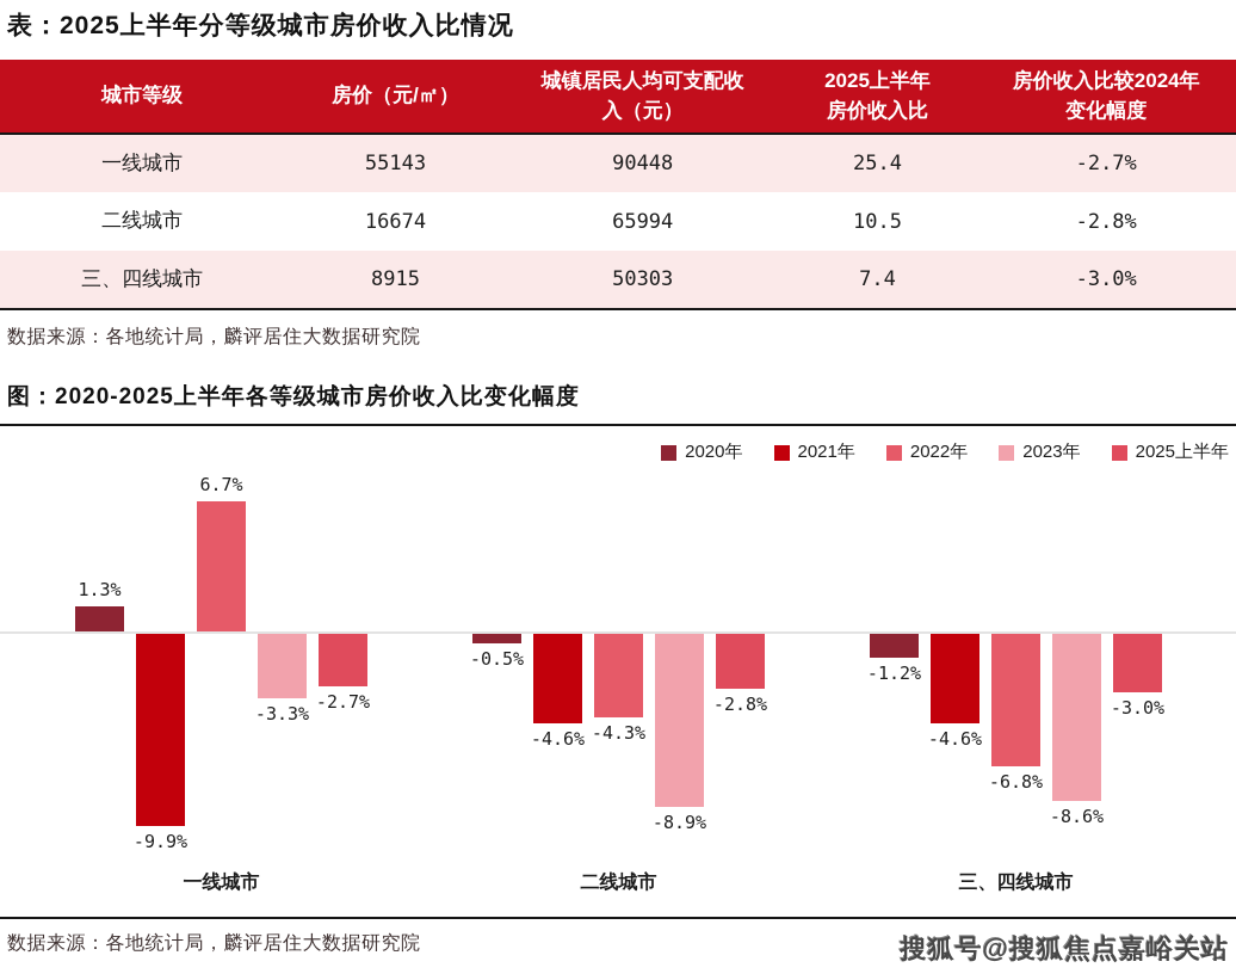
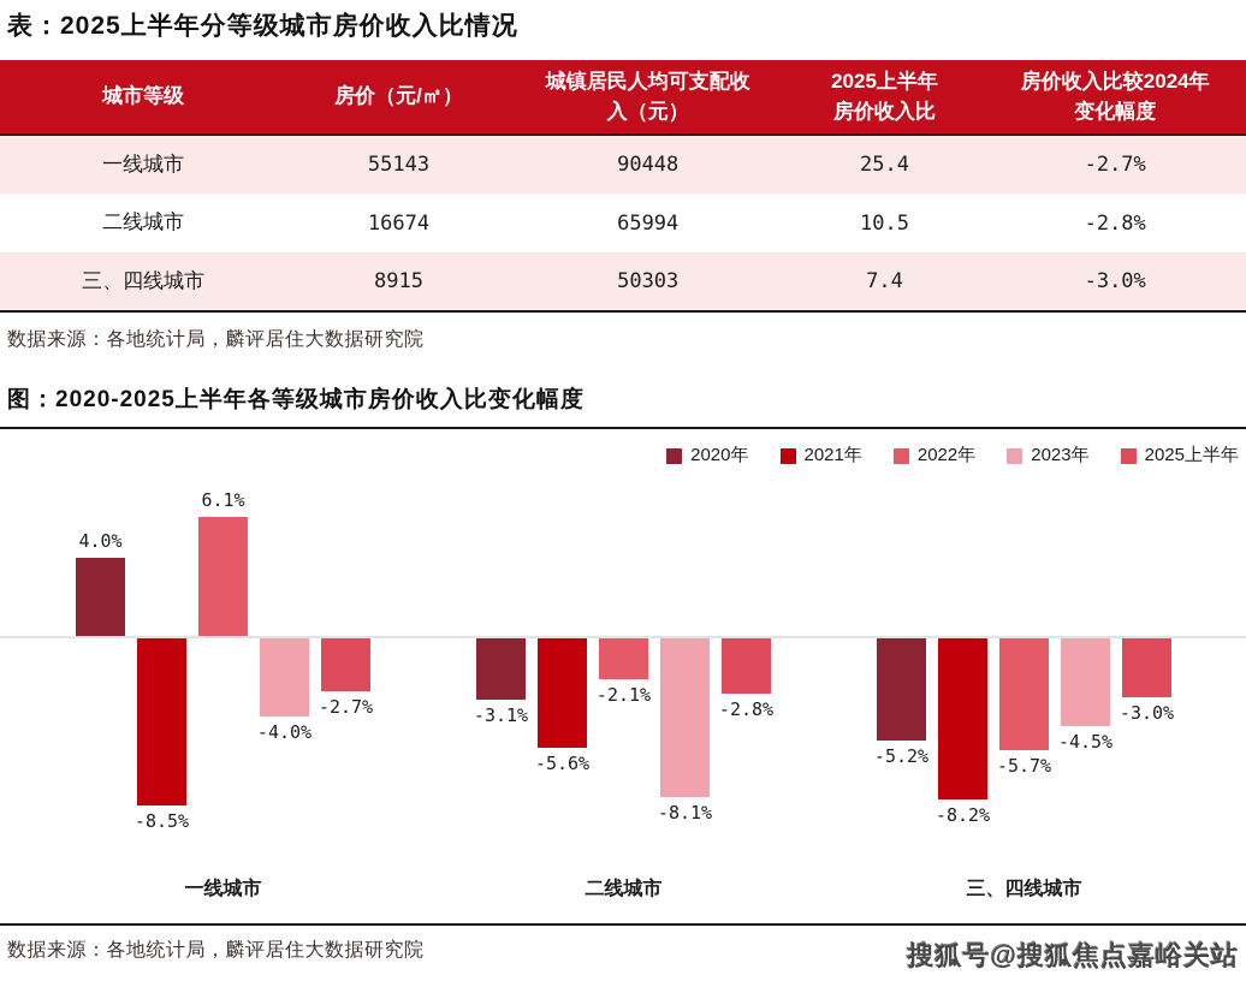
2020年/一线城市: 1.3% -> 4.0%
2021年/一线城市: -9.9% -> -8.5%
2022年/一线城市: 6.7% -> 6.1%
2023年/一线城市: -3.3% -> -4.0%
2020年/二线城市: -0.5% -> -3.1%
2021年/二线城市: -4.6% -> -5.6%
2022年/二线城市: -4.3% -> -2.1%
2023年/二线城市: -8.9% -> -8.1%
2020年/三、四线城市: -1.2% -> -5.2%
2021年/三、四线城市: -4.6% -> -8.2%
2022年/三、四线城市: -6.8% -> -5.7%
2023年/三、四线城市: -8.6% -> -4.5%
